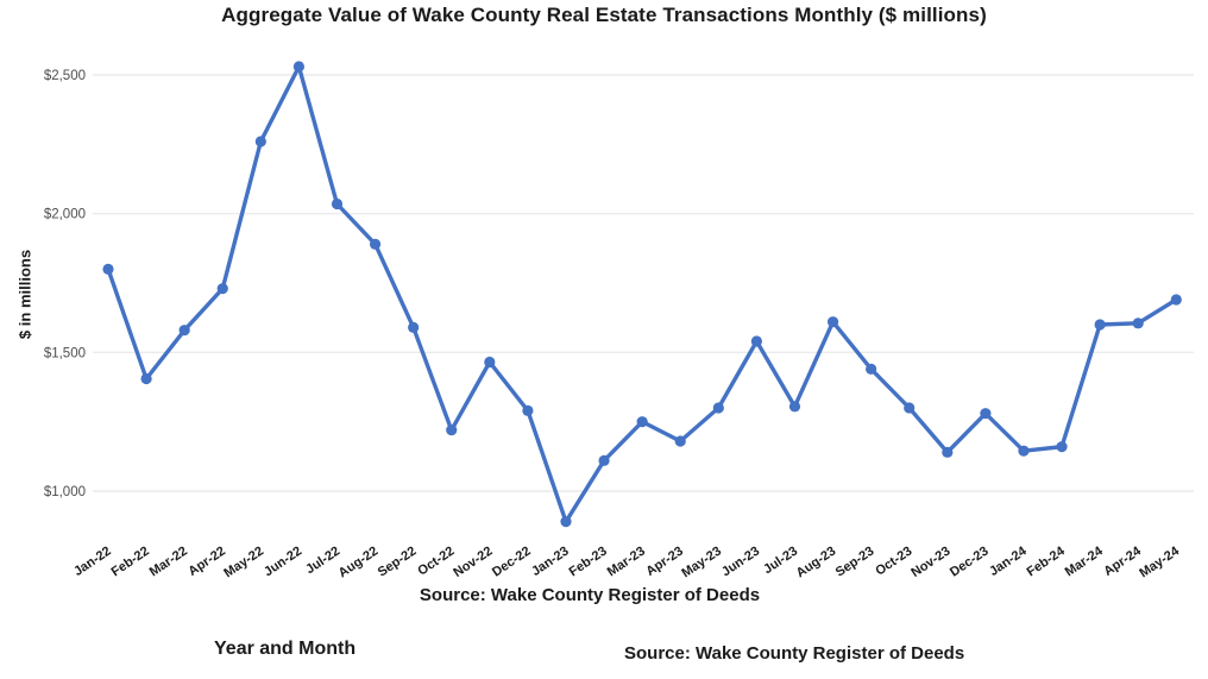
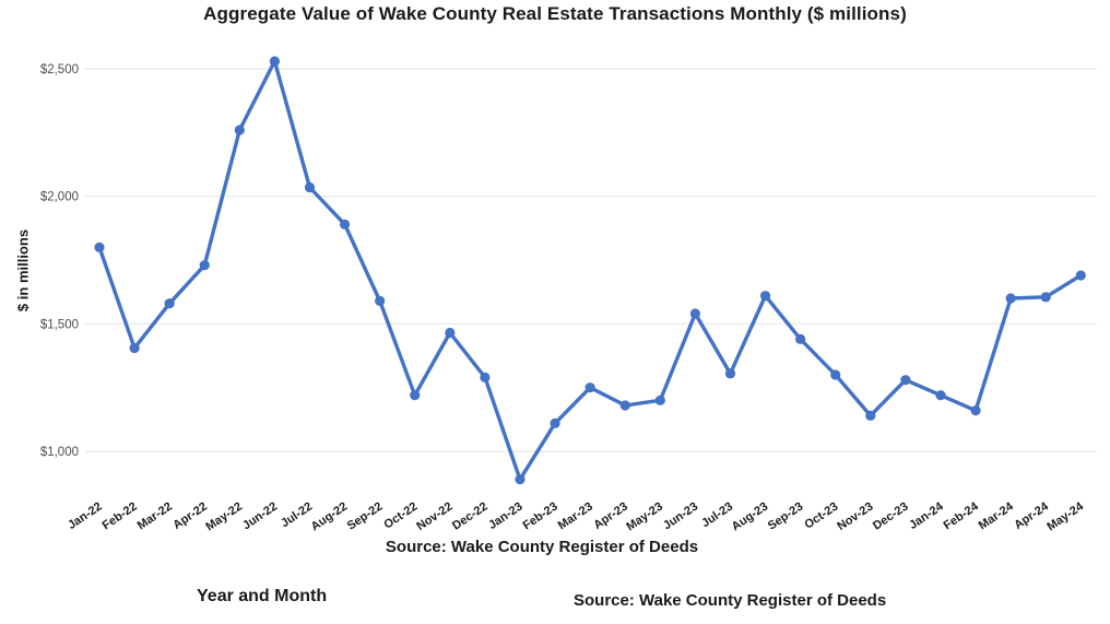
May-23: $1300 -> $1200
Jan-24: $1140 -> $1220
